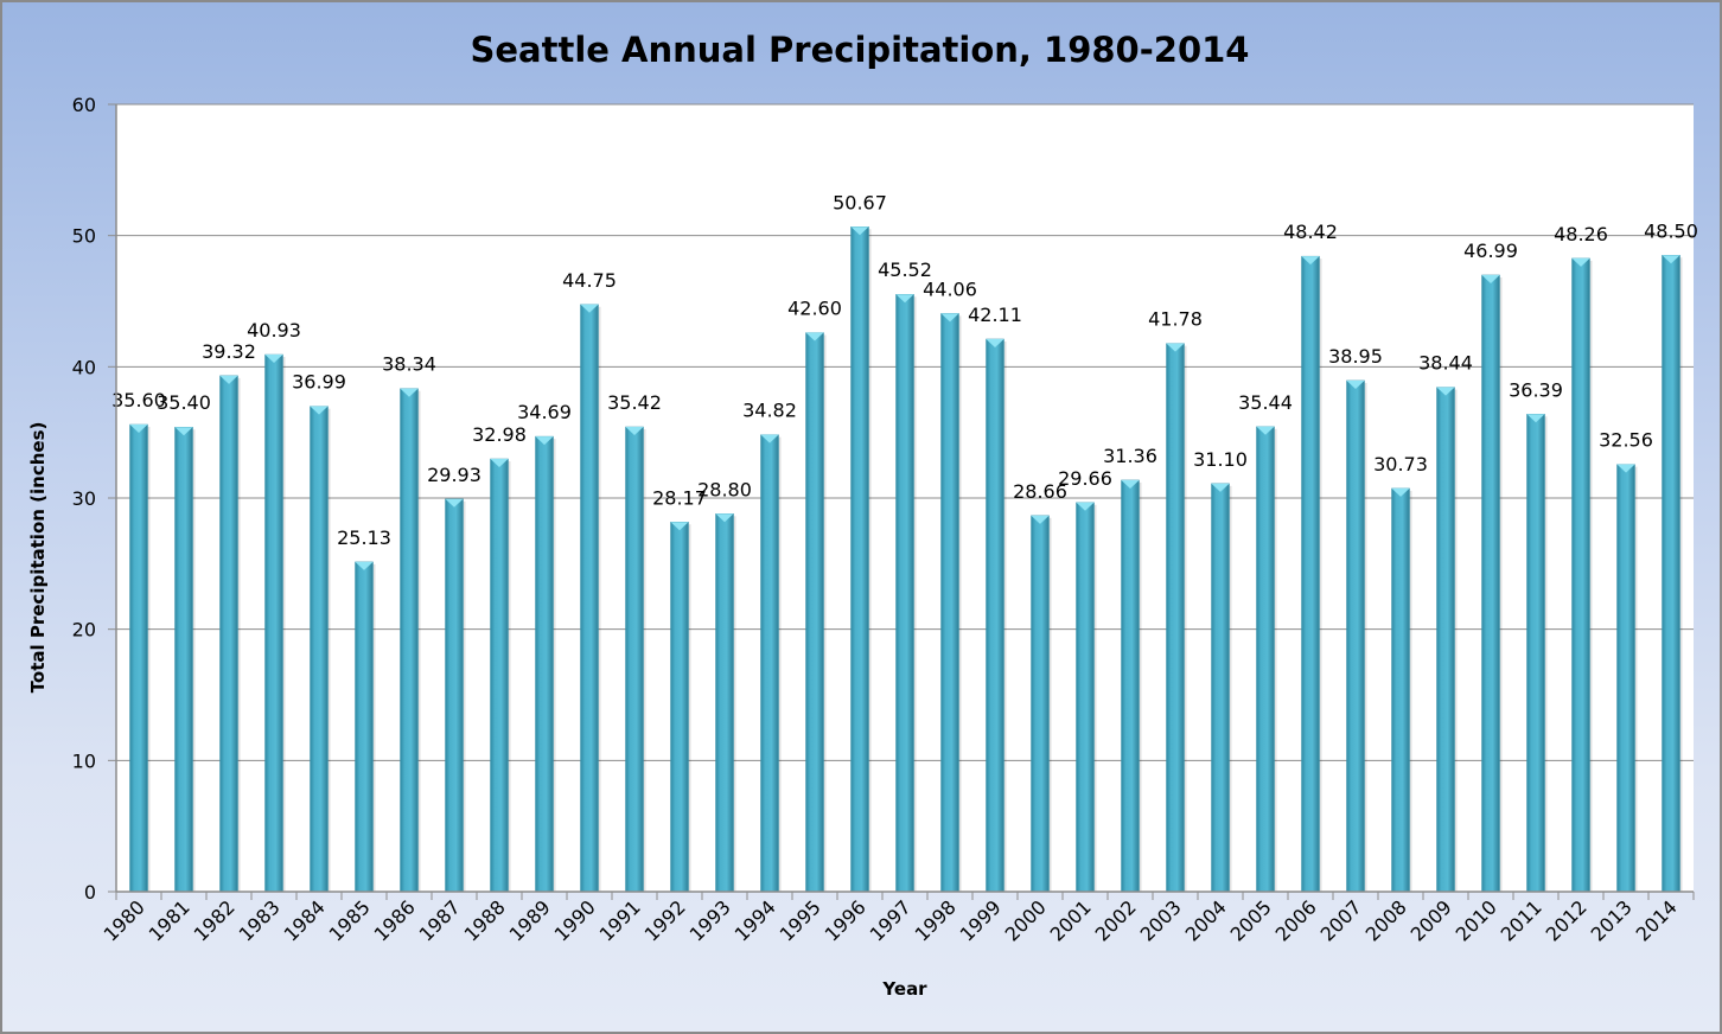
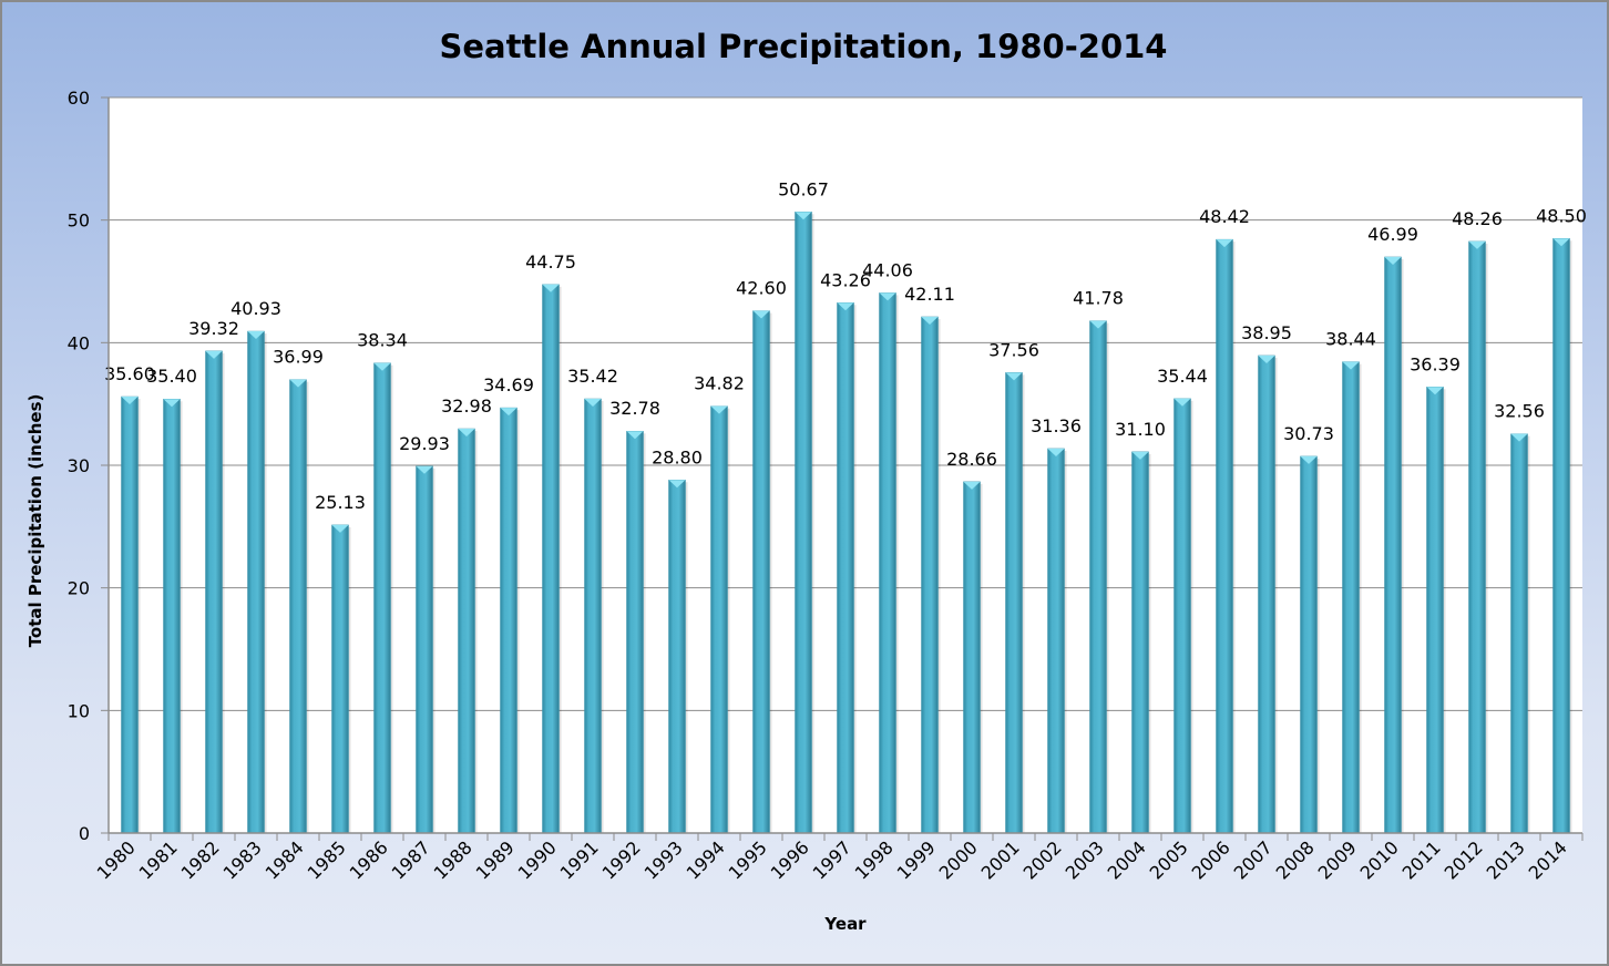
1992: 28.17 -> 32.78
1997: 45.52 -> 43.26
2001: 29.66 -> 37.56
